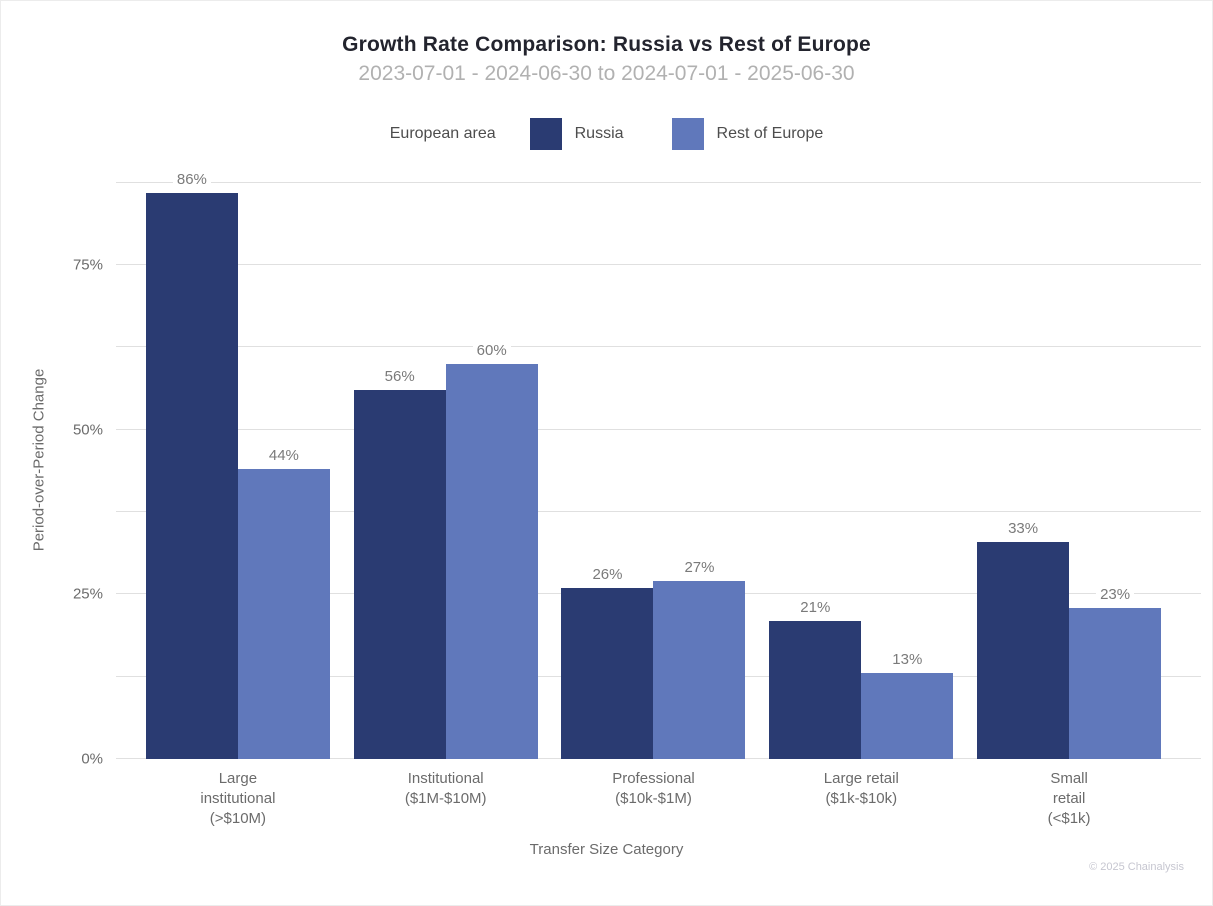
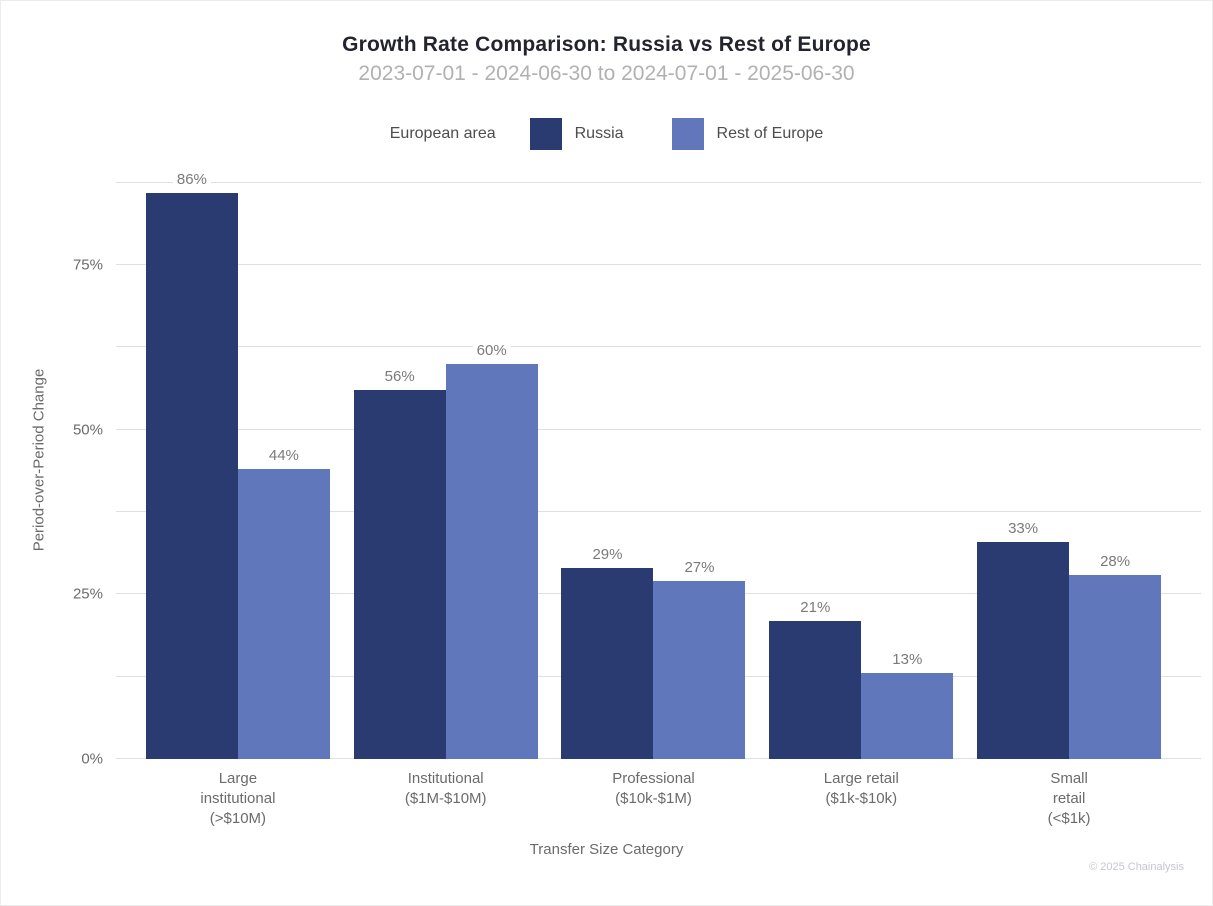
Russia/Professional ($10k-$1M): 26% -> 29%
Rest of Europe/Small retail (<$1k): 23% -> 28%
